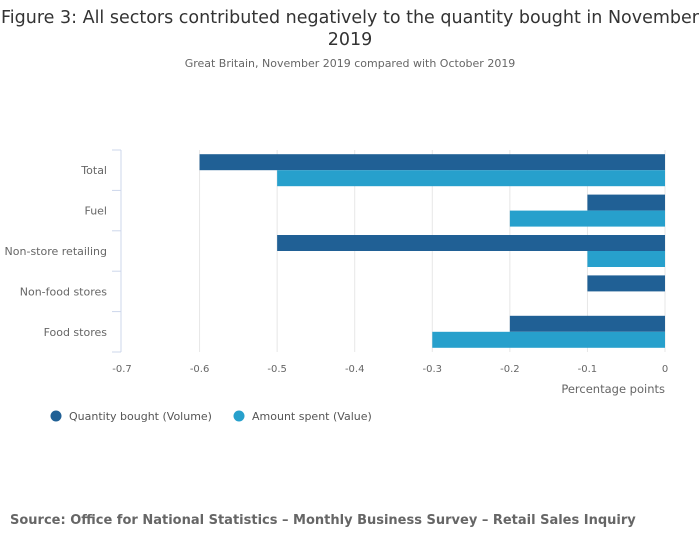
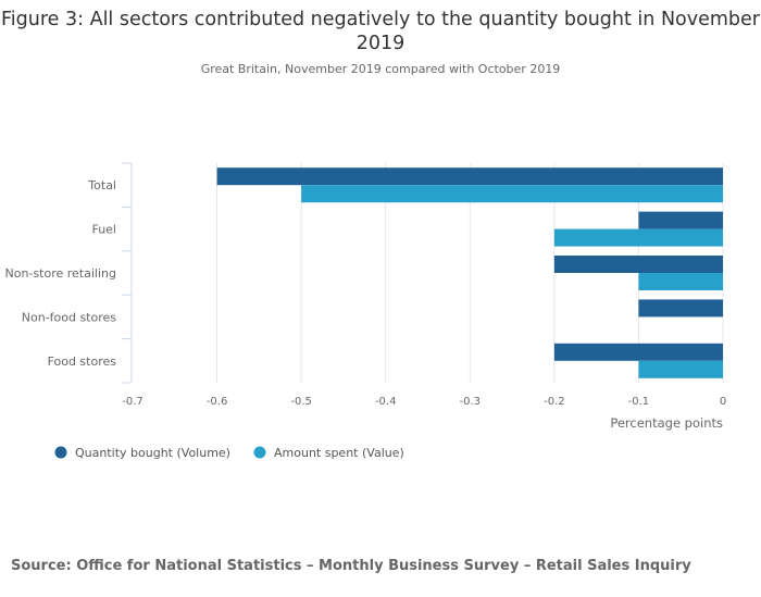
Quantity bought (Volume)/Non-store retailing: -0.5 -> -0.2
Amount spent (Value)/Food stores: -0.3 -> -0.1
